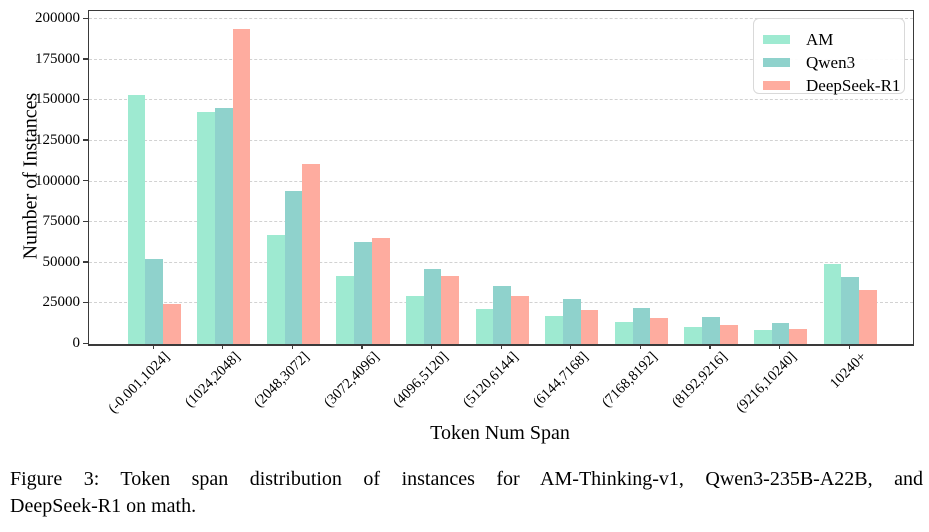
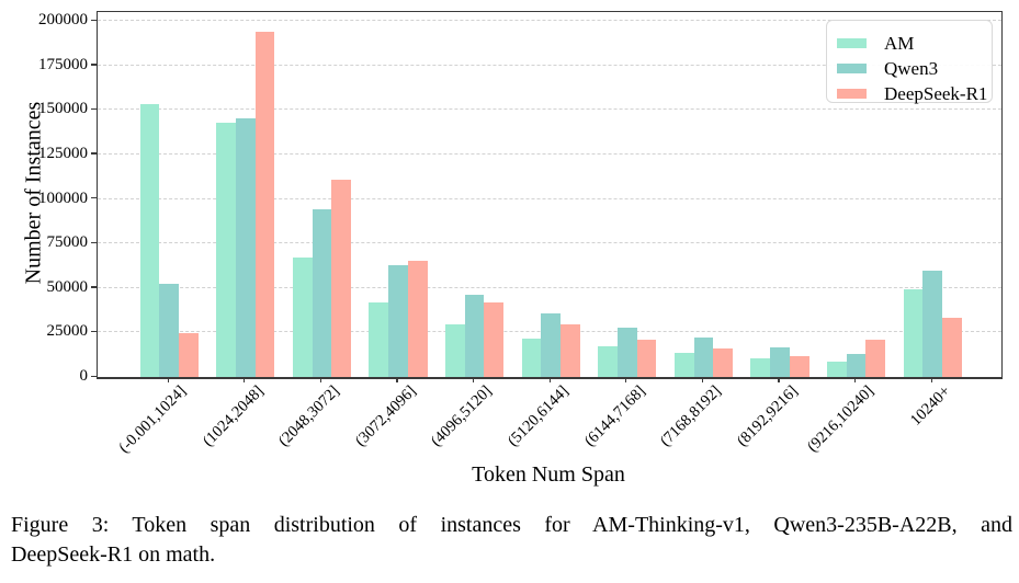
DeepSeek-R1/(9216,10240]: 9000 -> 21000
Qwen3/10240+: 42000 -> 60000
